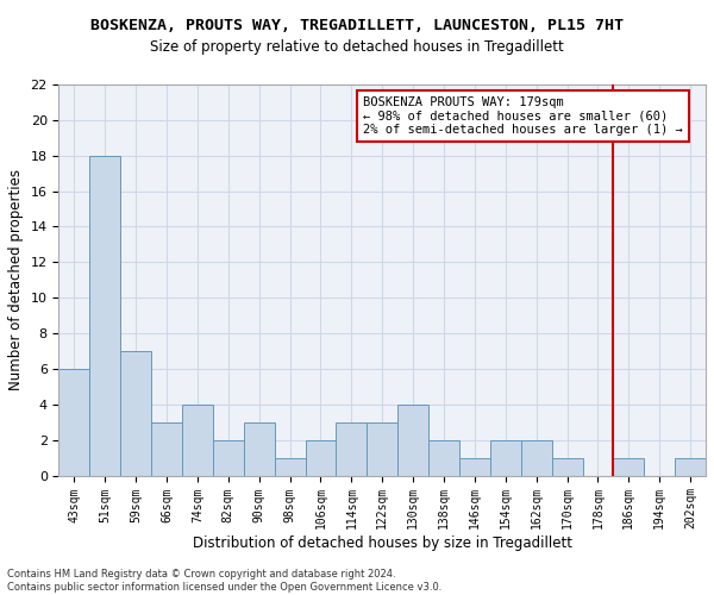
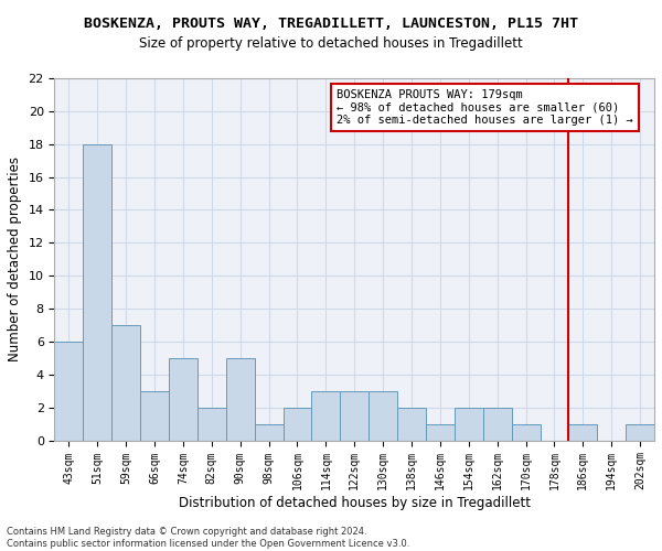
74sqm: 4 -> 5
90sqm: 3 -> 5
130sqm: 4 -> 3
